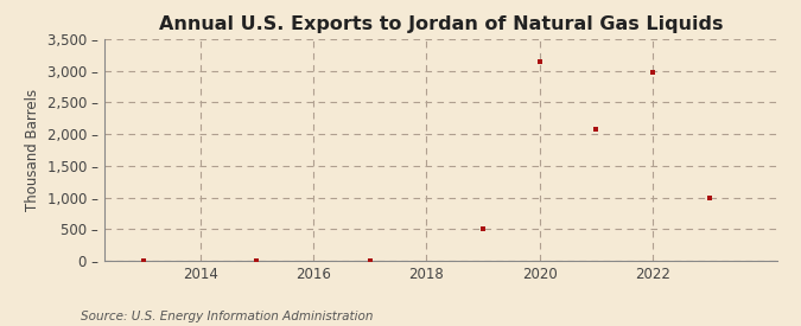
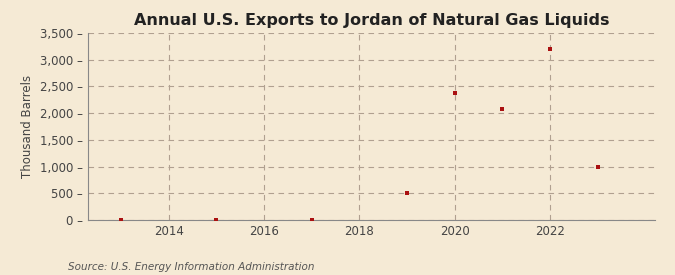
2020: 3,140 – -> 2,370 –
2022: 2,980 – -> 3,200 –
